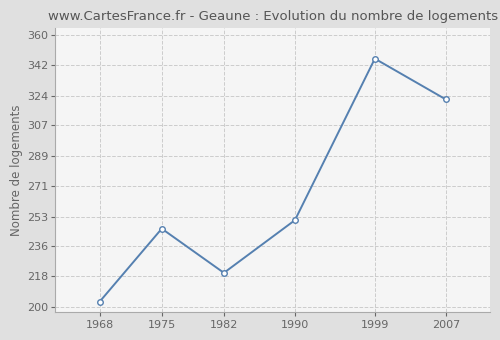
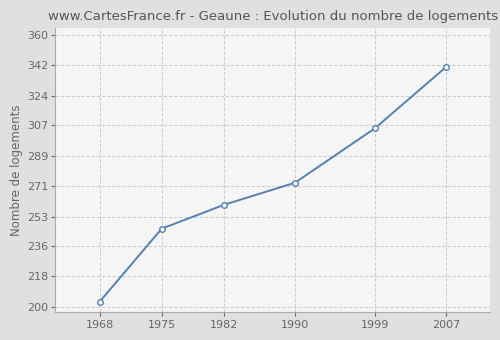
1982: 220 -> 260
1990: 251 -> 273
1999: 346 -> 305
2007: 322 -> 341
